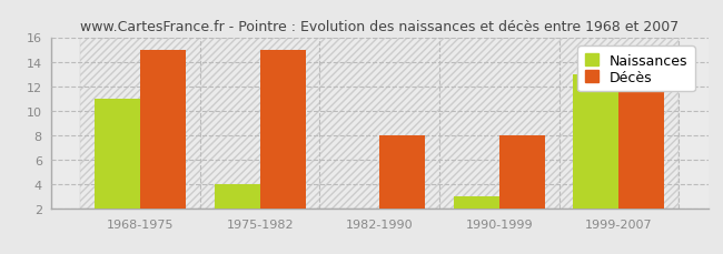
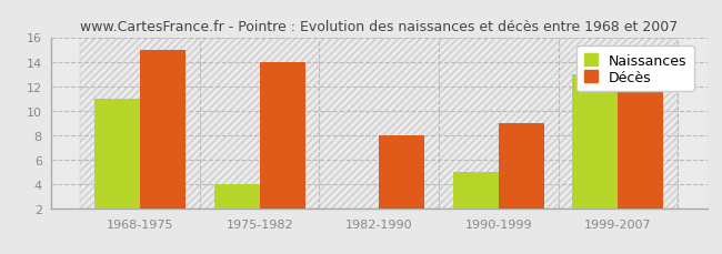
Décès/1975-1982: 15 -> 14
Naissances/1990-1999: 3 -> 5
Décès/1990-1999: 8 -> 9
